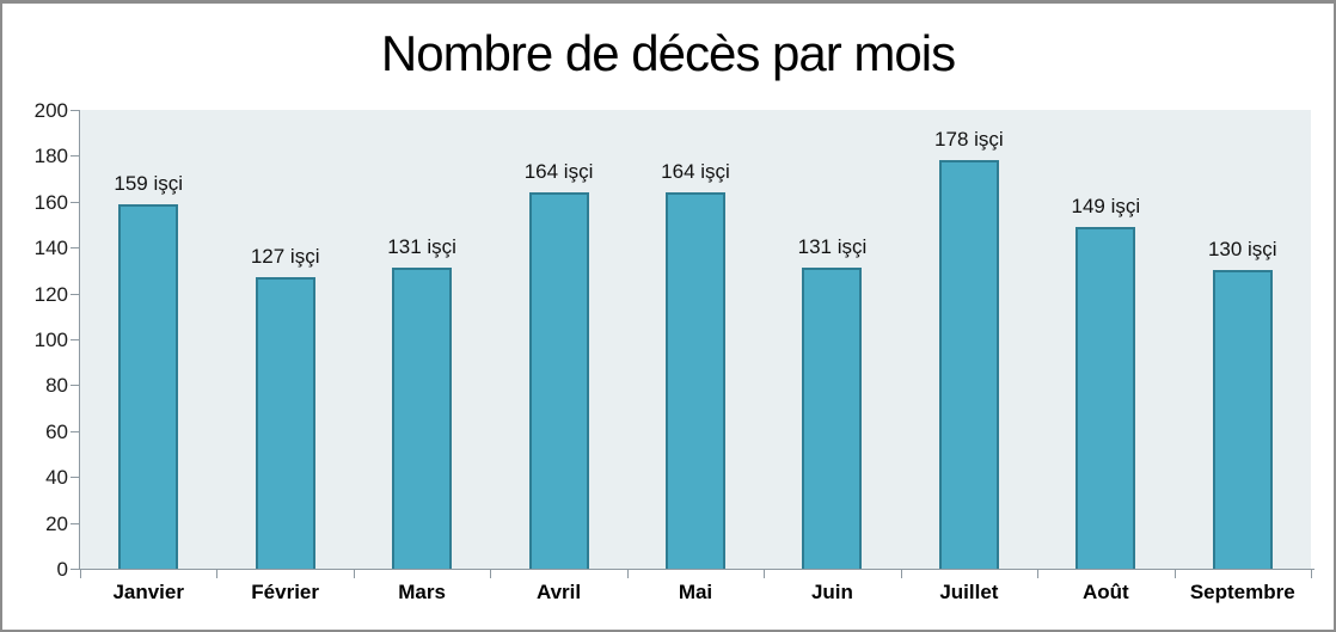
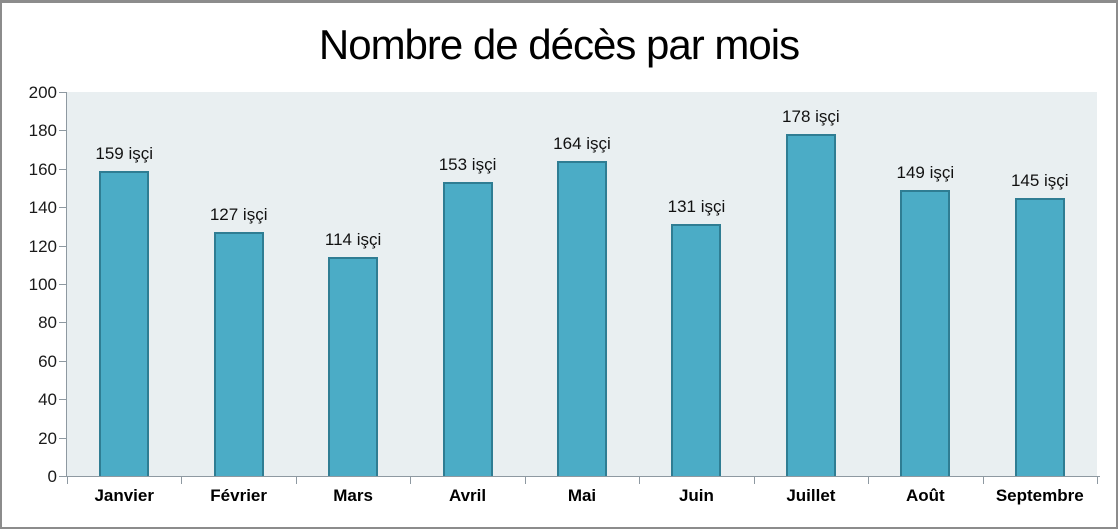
Mars: 131 -> 114
Avril: 164 -> 153
Septembre: 130 -> 145
